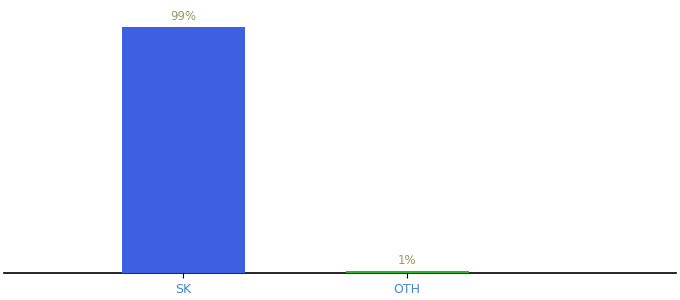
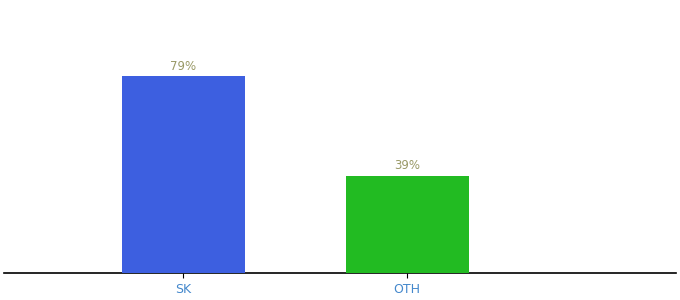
SK: 99% -> 79%
OTH: 1% -> 39%
